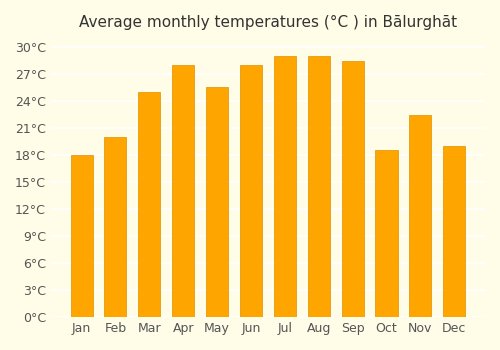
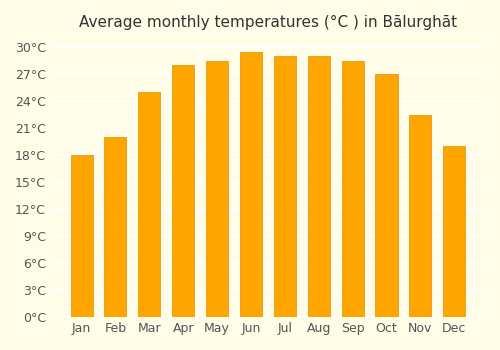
May: 25.6°C -> 28.5°C
Jun: 28.0°C -> 29.5°C
Oct: 18.6°C -> 27.0°C
